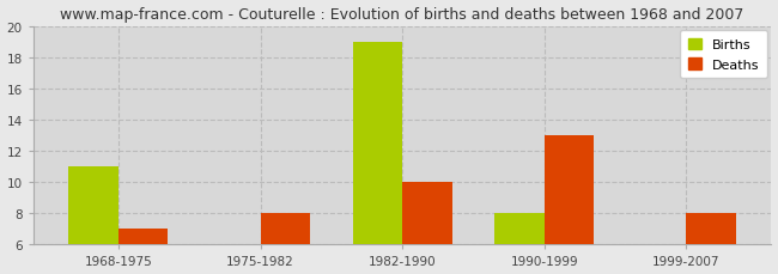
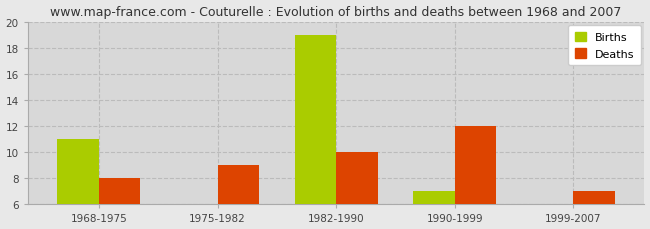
Deaths/1968-1975: 7 -> 8
Deaths/1975-1982: 8 -> 9
Births/1990-1999: 8 -> 7
Deaths/1990-1999: 13 -> 12
Deaths/1999-2007: 8 -> 7
